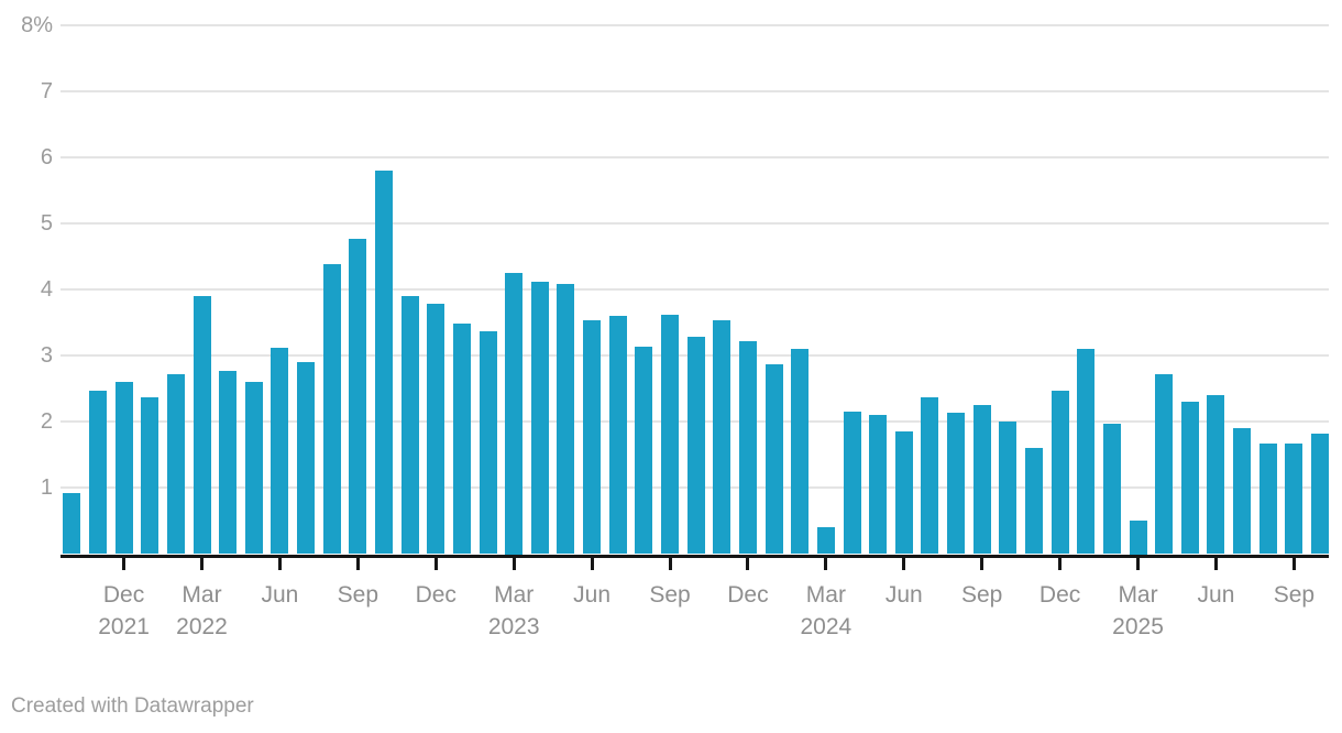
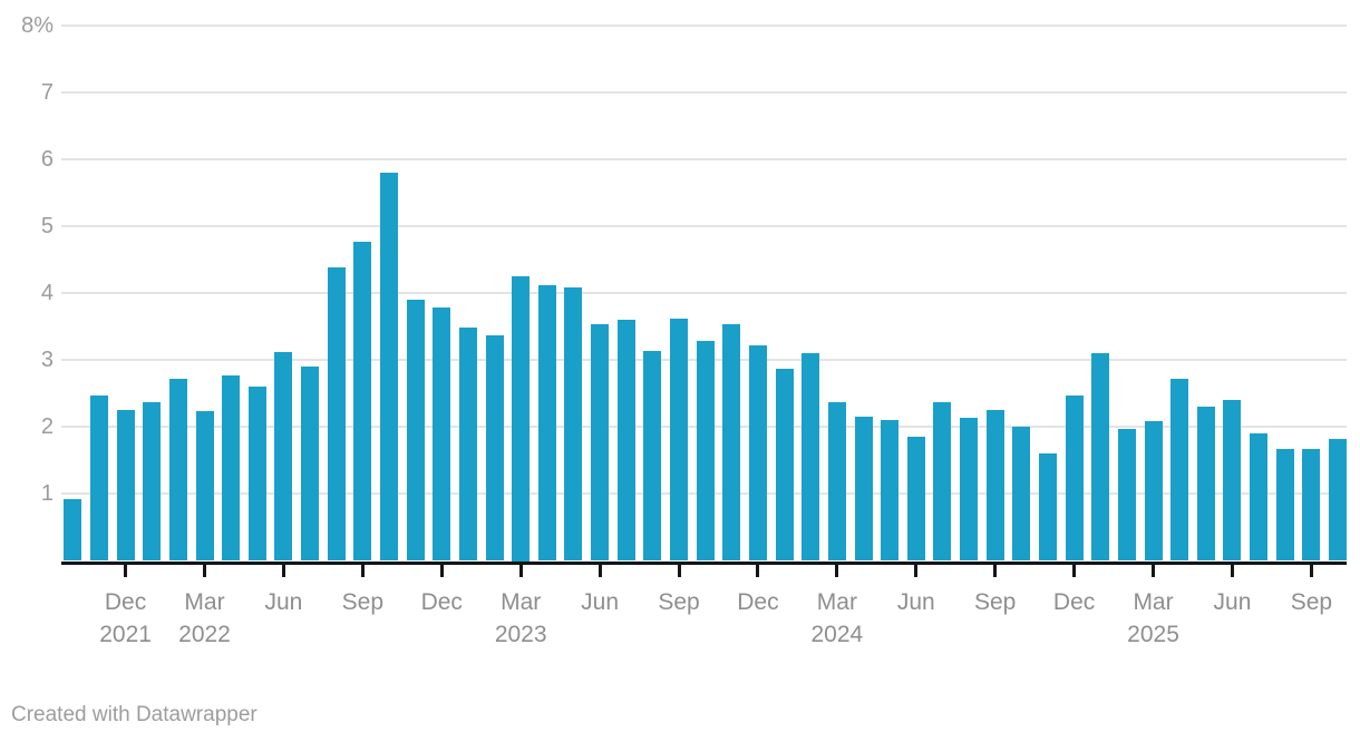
Dec 2021: 2.6% -> 2.3%
Mar 2022: 3.9% -> 2.2%
Mar 2024: 0.4% -> 2.4%
Mar 2025: 0.5% -> 2.1%
